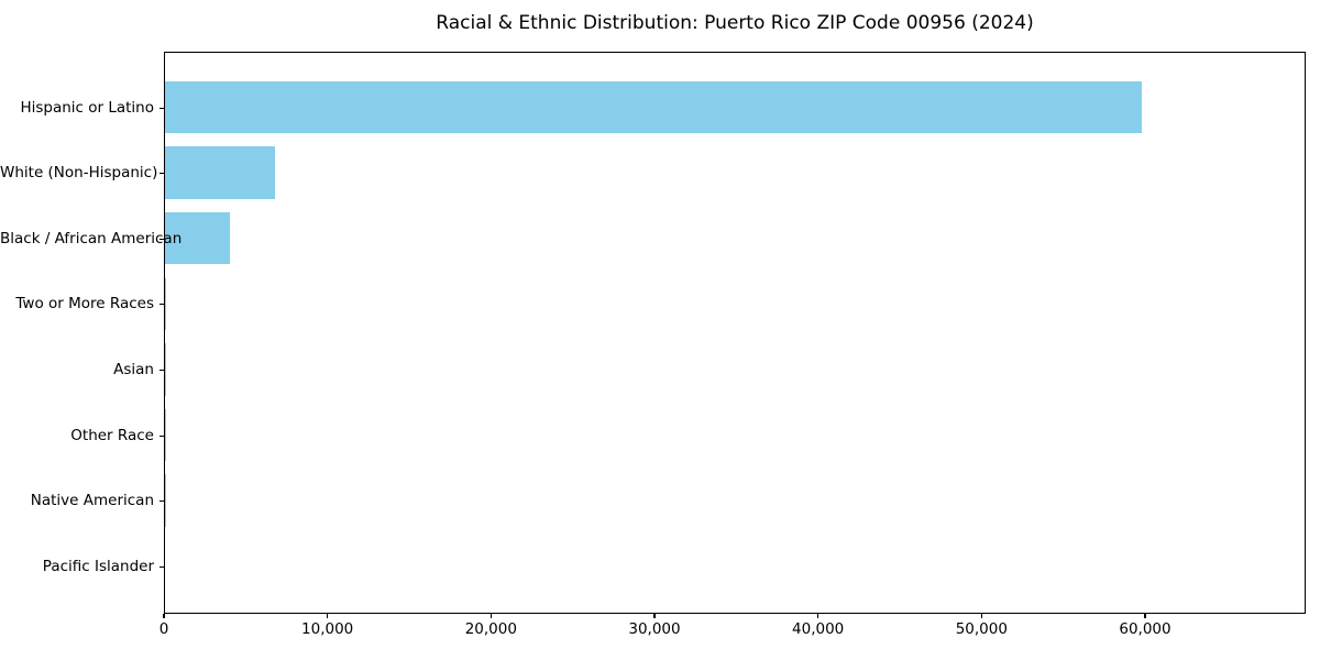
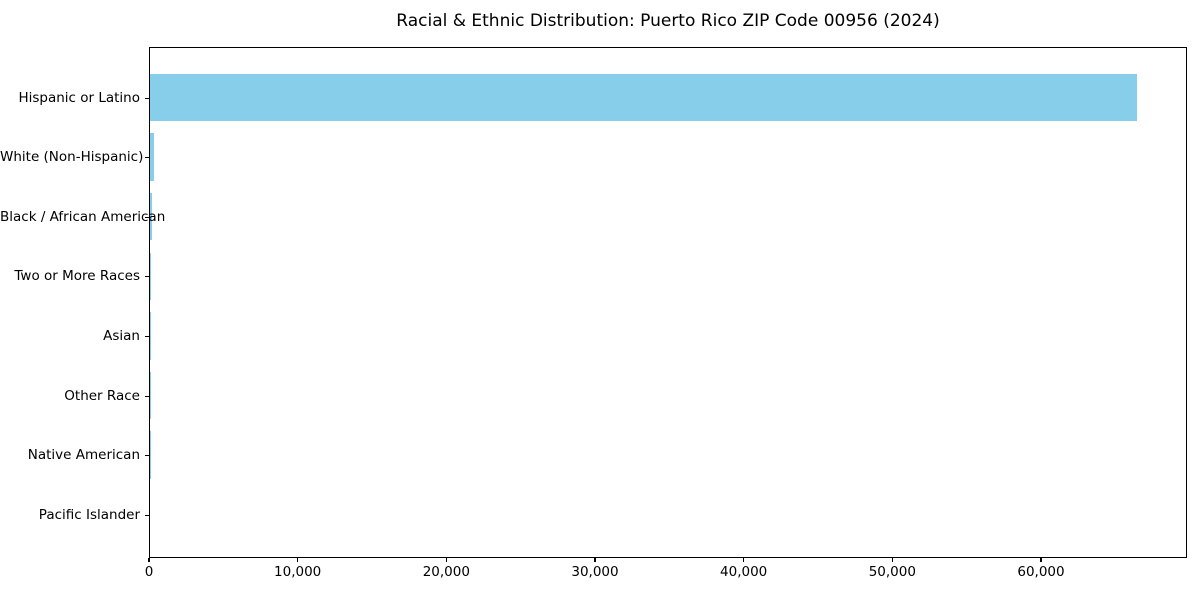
Hispanic or Latino: 59700 -> 66400
White (Non-Hispanic): 6700 -> 200
Black / African American: 4000 -> 100
